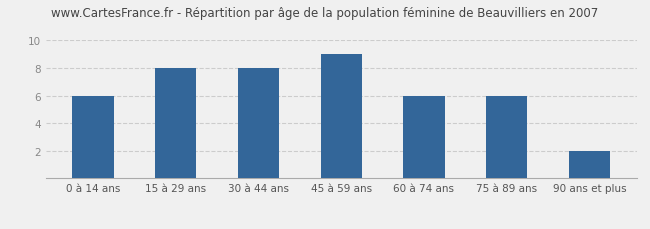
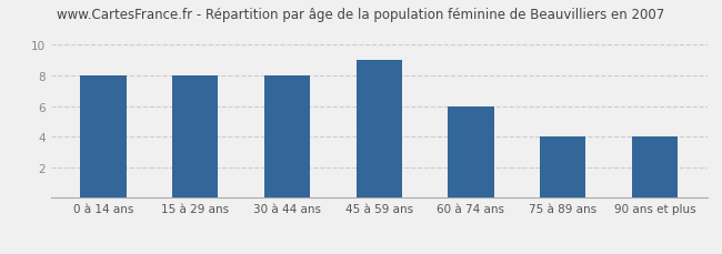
0 à 14 ans: 6 -> 8
75 à 89 ans: 6 -> 4
90 ans et plus: 2 -> 4
